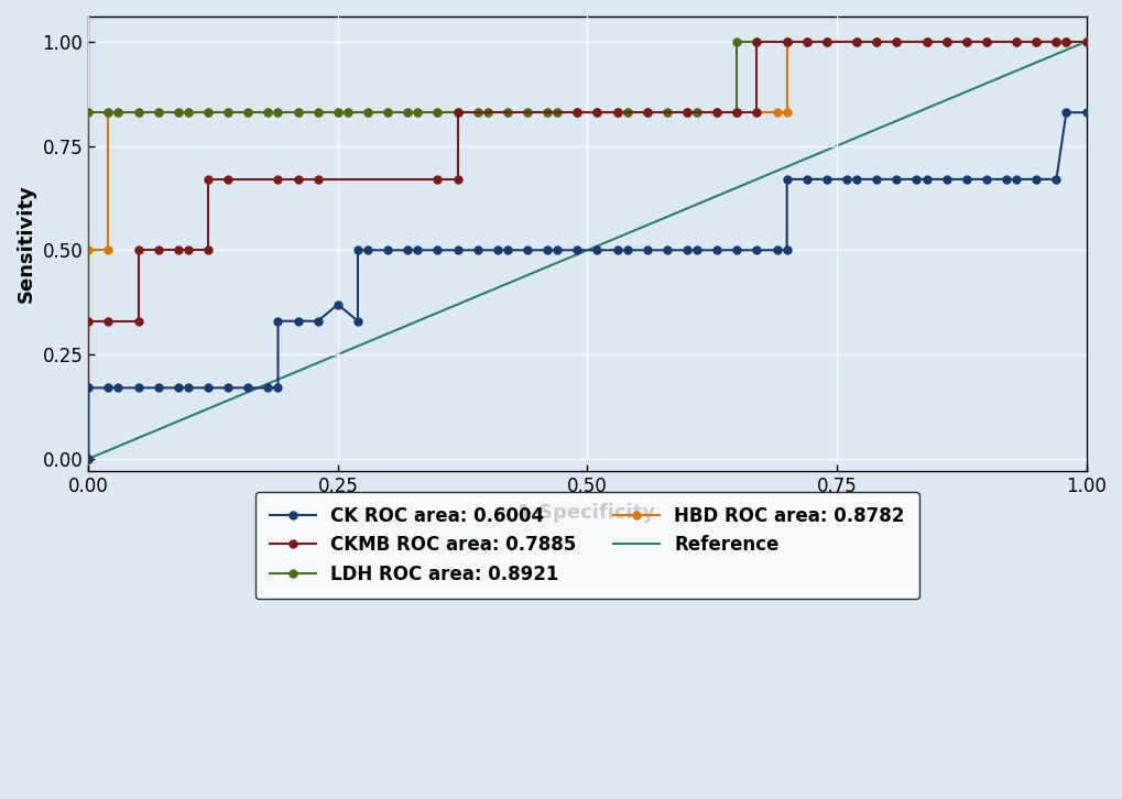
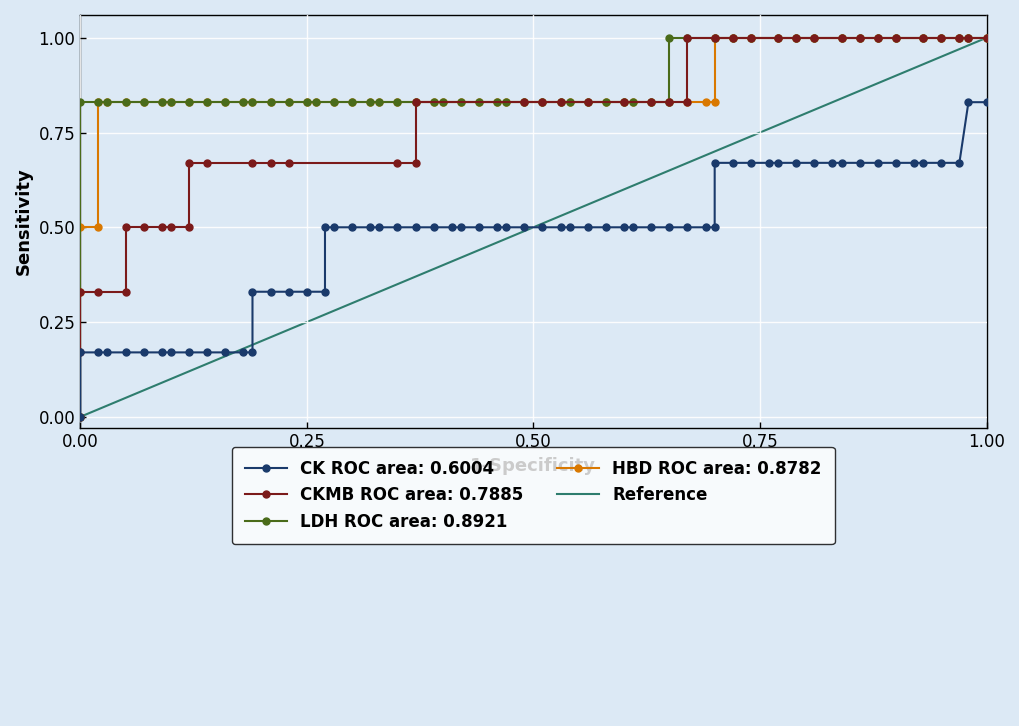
CK ROC area: 0.6004/0.25: 0.37 -> 0.33
